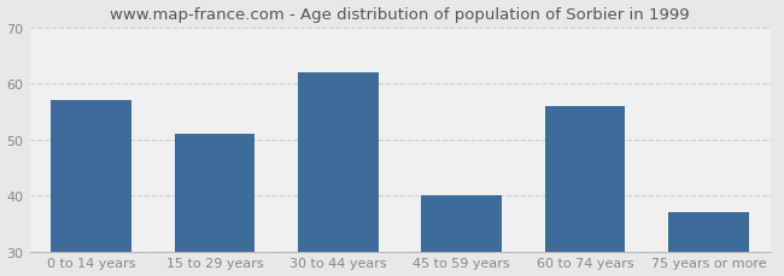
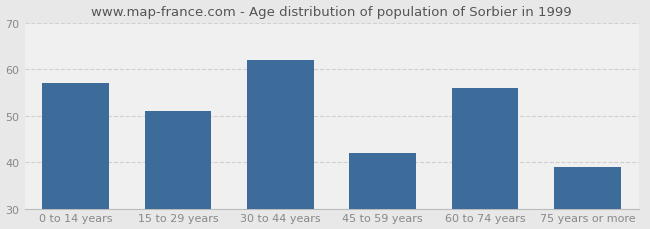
45 to 59 years: 40 -> 42
75 years or more: 37 -> 39
